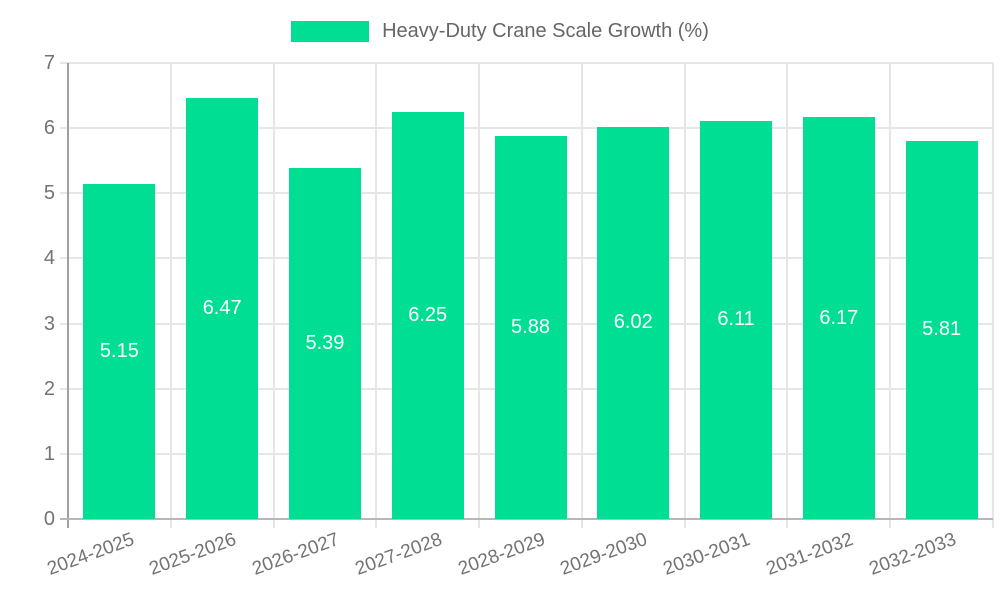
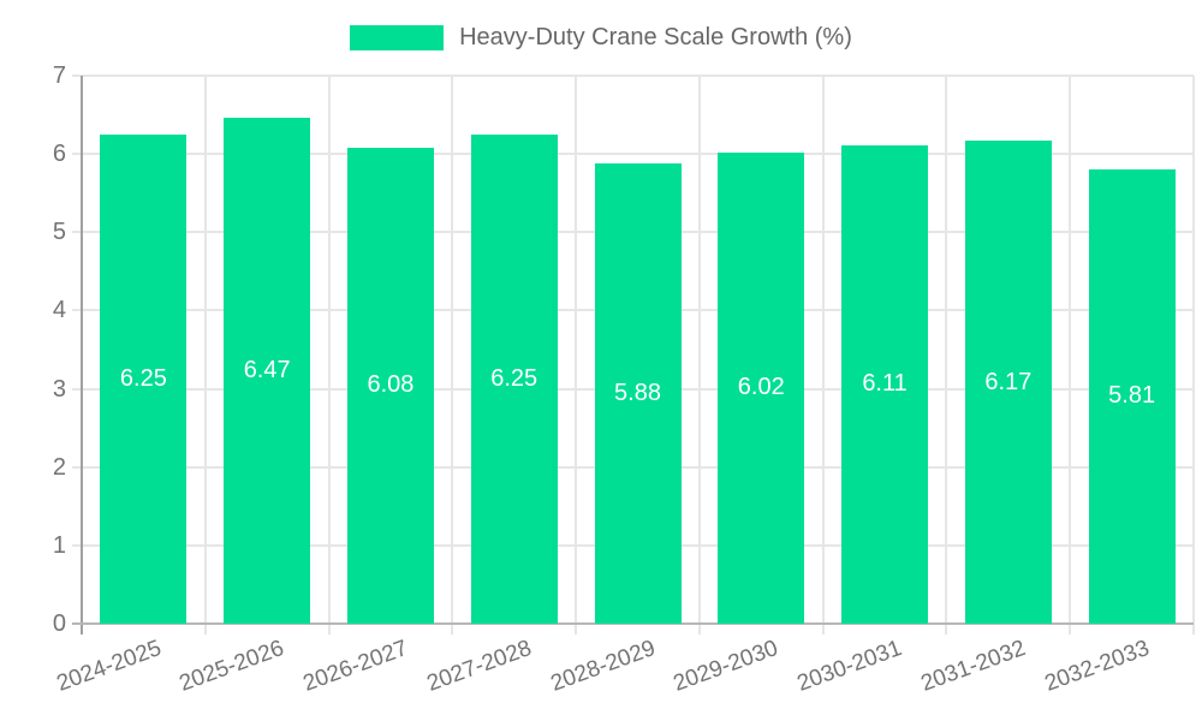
2024-2025: 5.15 -> 6.25
2026-2027: 5.39 -> 6.08
